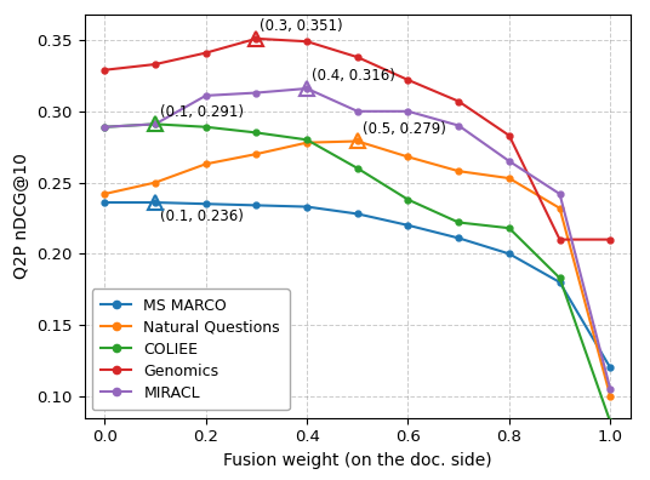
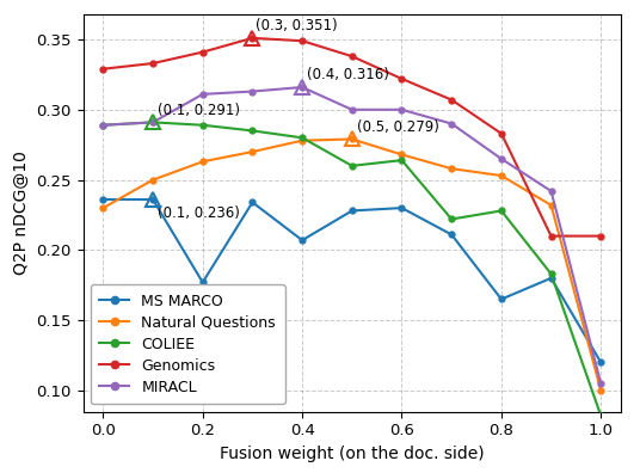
Natural Questions/0.0: 0.242 -> 0.230
MS MARCO/0.2: 0.235 -> 0.177
MS MARCO/0.4: 0.233 -> 0.207
MS MARCO/0.6: 0.220 -> 0.230
COLIEE/0.6: 0.238 -> 0.264
MS MARCO/0.8: 0.200 -> 0.165
COLIEE/0.8: 0.218 -> 0.228
